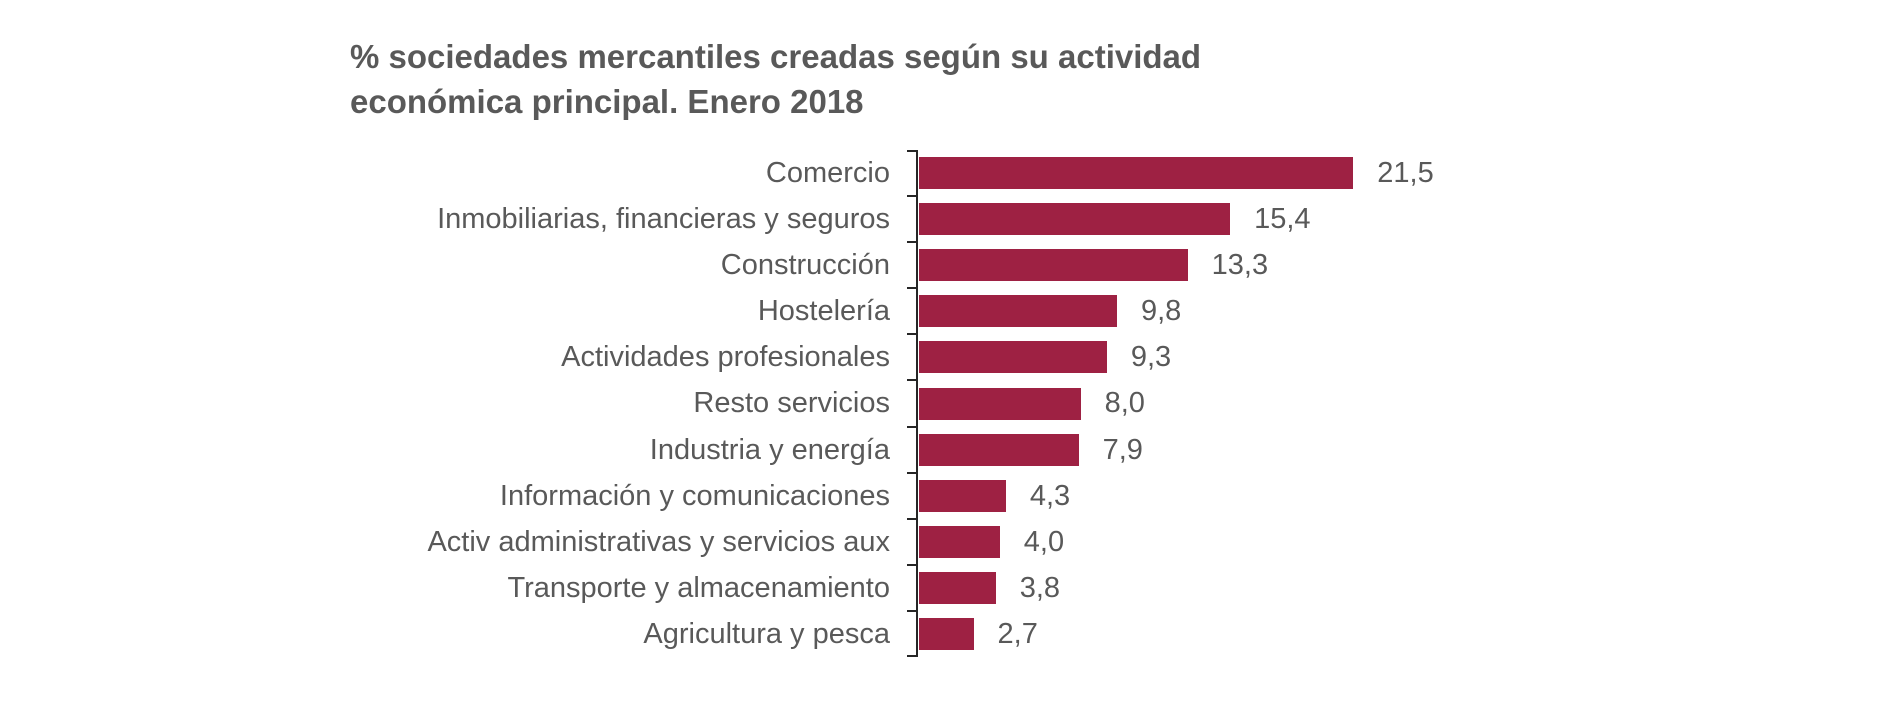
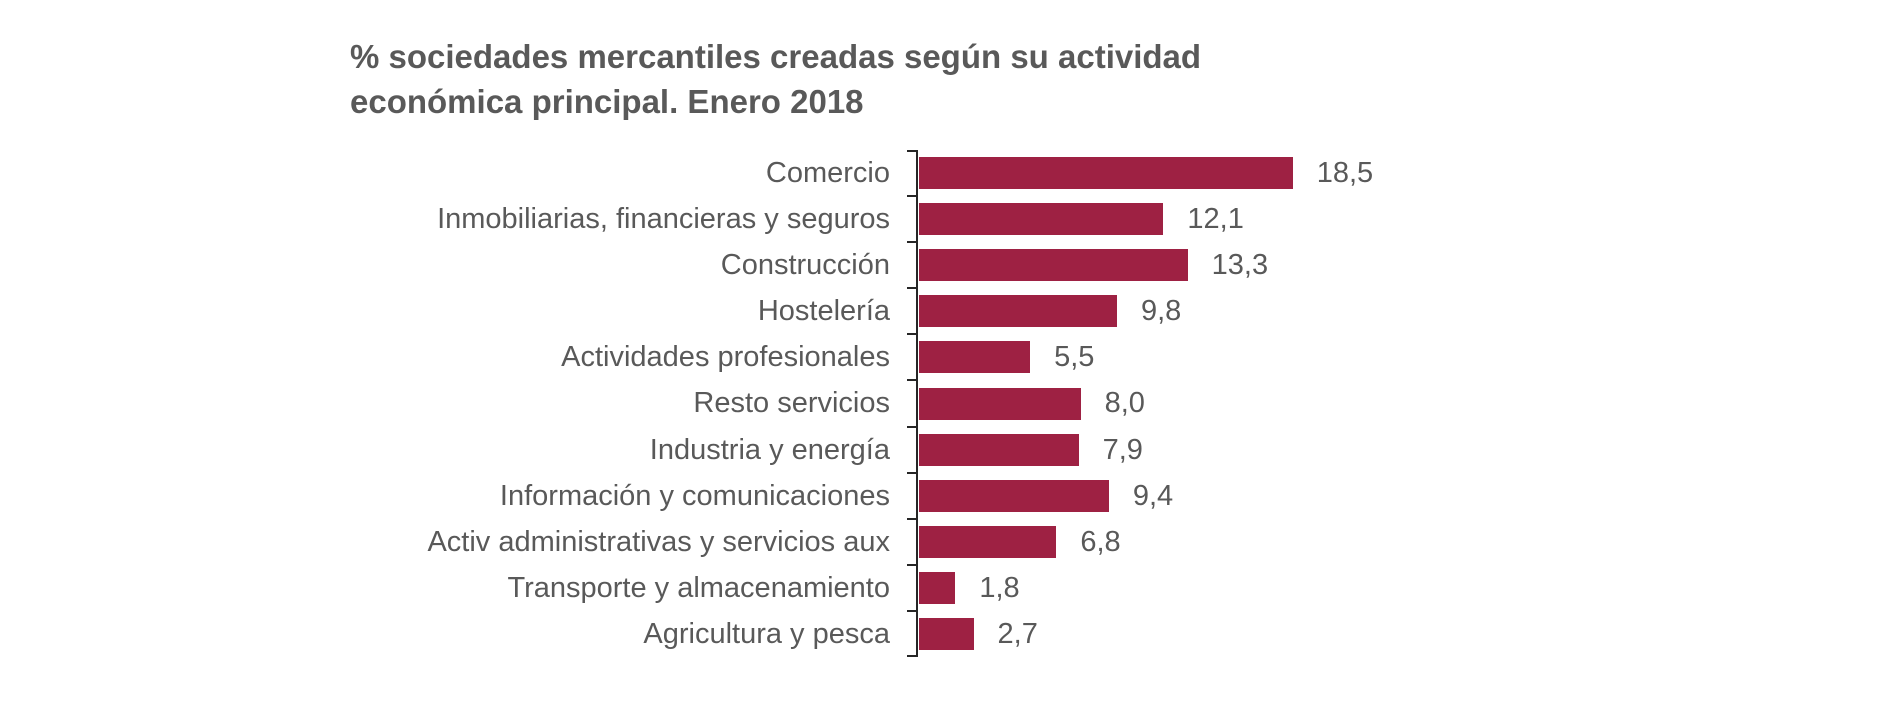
Comercio: 21,5 -> 18,5
Inmobiliarias, financieras y seguros: 15,4 -> 12,1
Actividades profesionales: 9,3 -> 5,5
Información y comunicaciones: 4,3 -> 9,4
Activ administrativas y servicios aux: 4,0 -> 6,8
Transporte y almacenamiento: 3,8 -> 1,8
